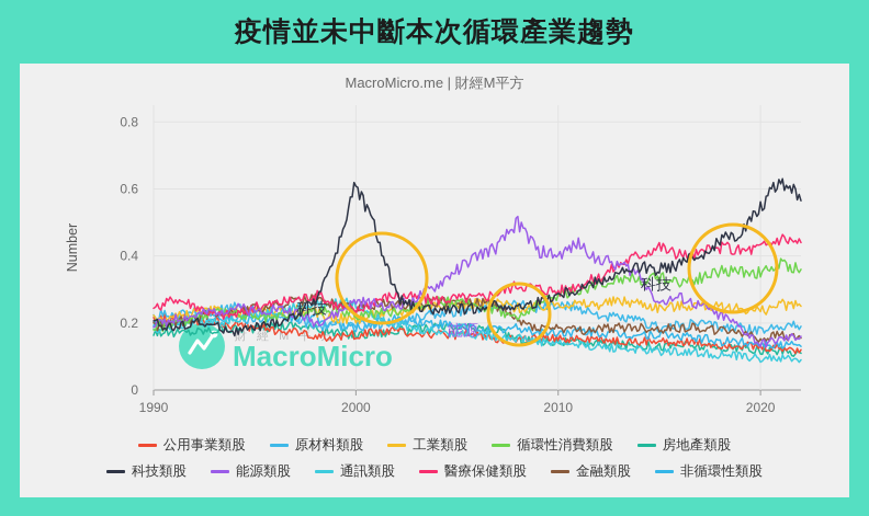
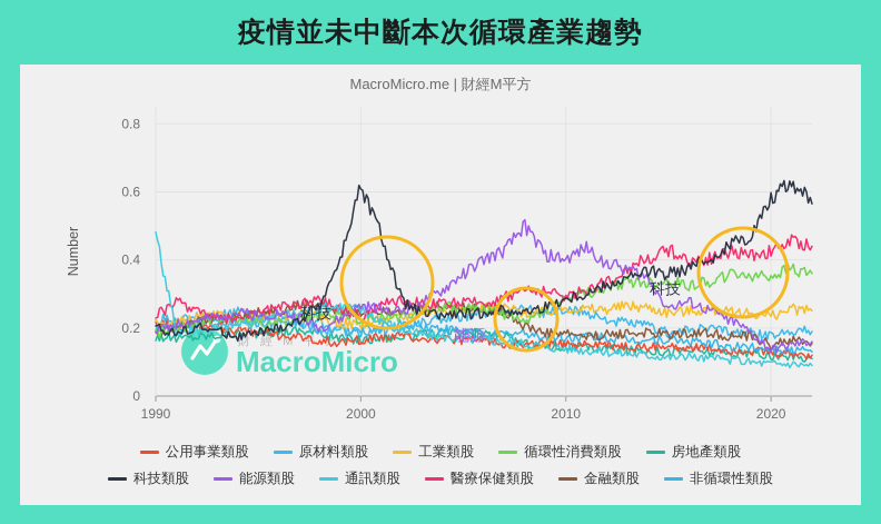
通訊類股/1990: 0.18 -> 0.47
科技類股/2020: 0.55 -> 0.58
